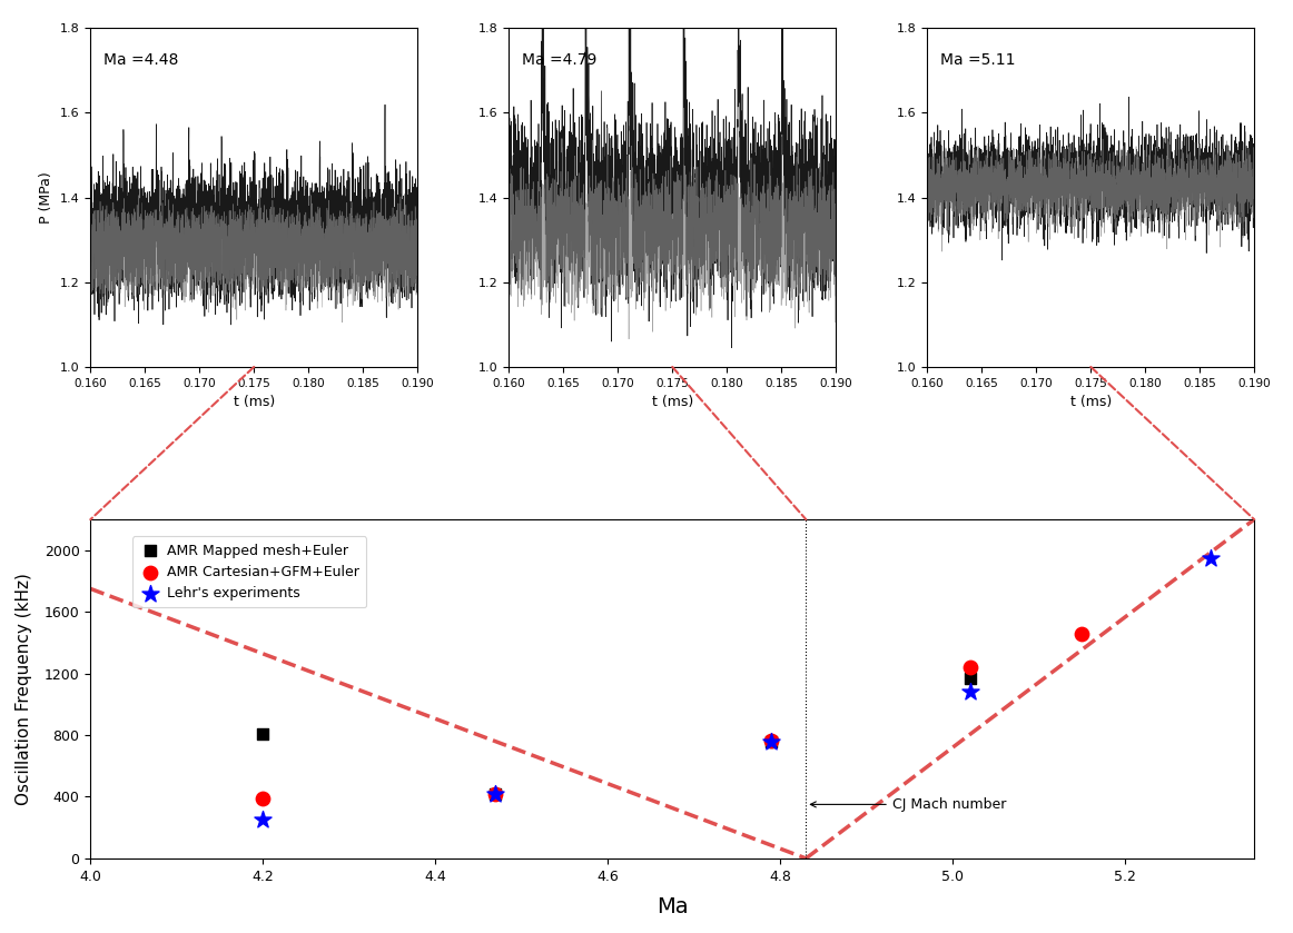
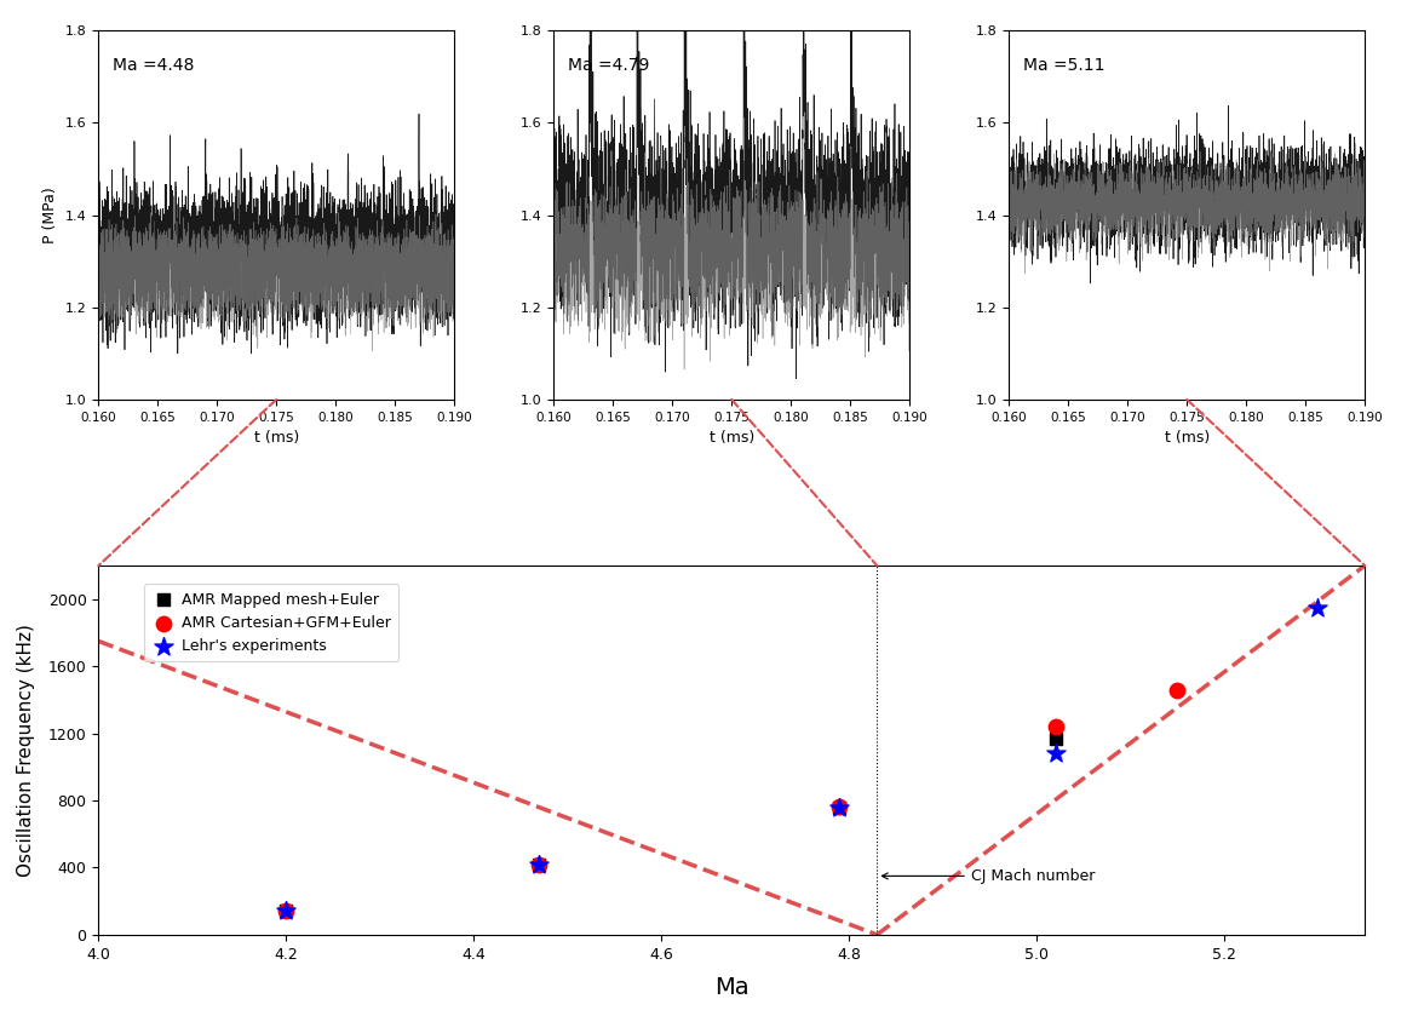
AMR Mapped mesh+Euler/4.2: 810 -> 140
AMR Cartesian+GFM+Euler/4.2: 390 -> 140
Lehr's experiments/4.2: 250 -> 140
